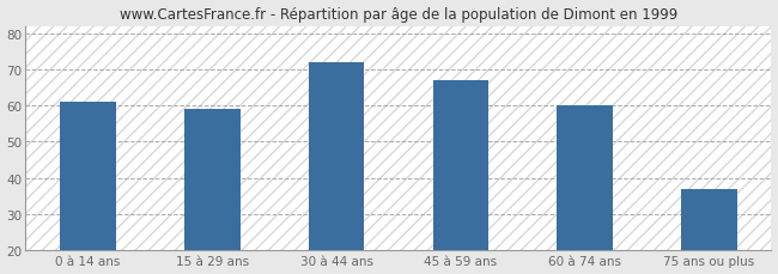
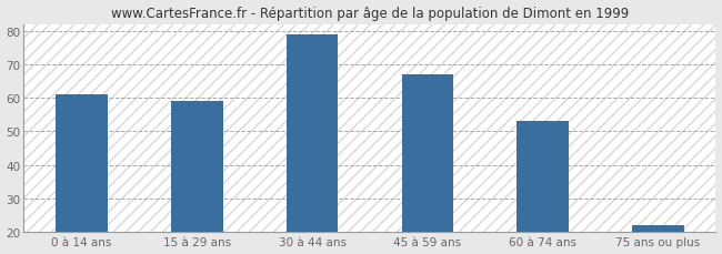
30 à 44 ans: 72 -> 79
60 à 74 ans: 60 -> 53
75 ans ou plus: 37 -> 22
